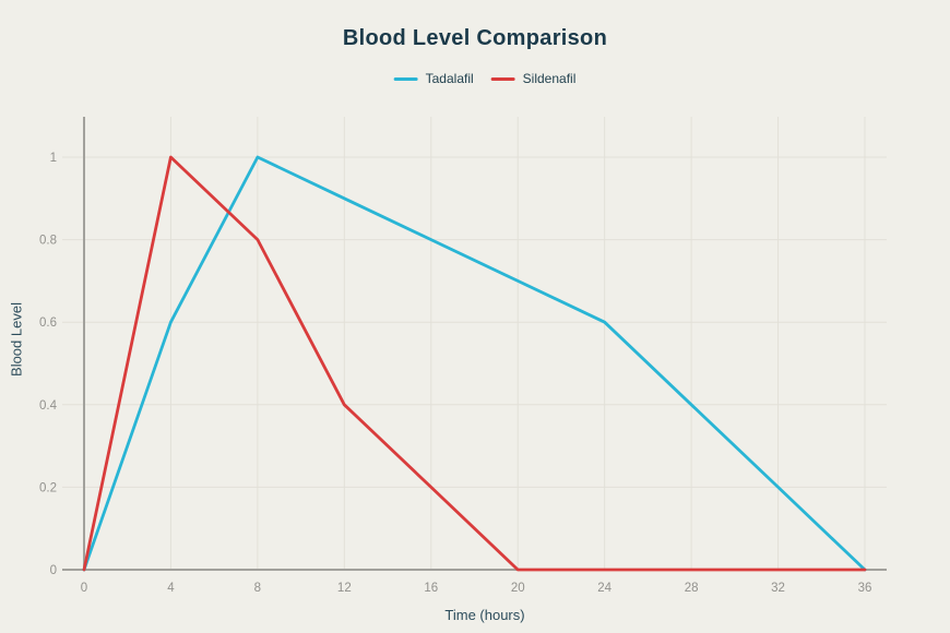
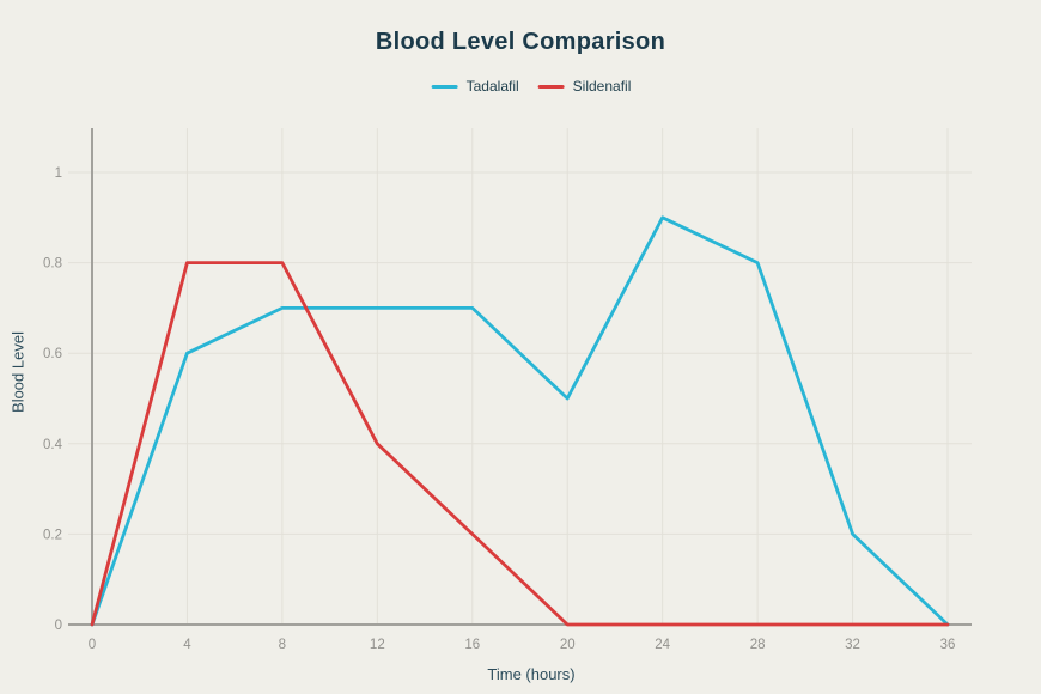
Sildenafil/4: 1.0 -> 0.8
Tadalafil/8: 1.0 -> 0.7
Tadalafil/12: 0.9 -> 0.7
Tadalafil/16: 0.8 -> 0.7
Tadalafil/20: 0.7 -> 0.5
Tadalafil/24: 0.6 -> 0.9
Tadalafil/28: 0.4 -> 0.8
